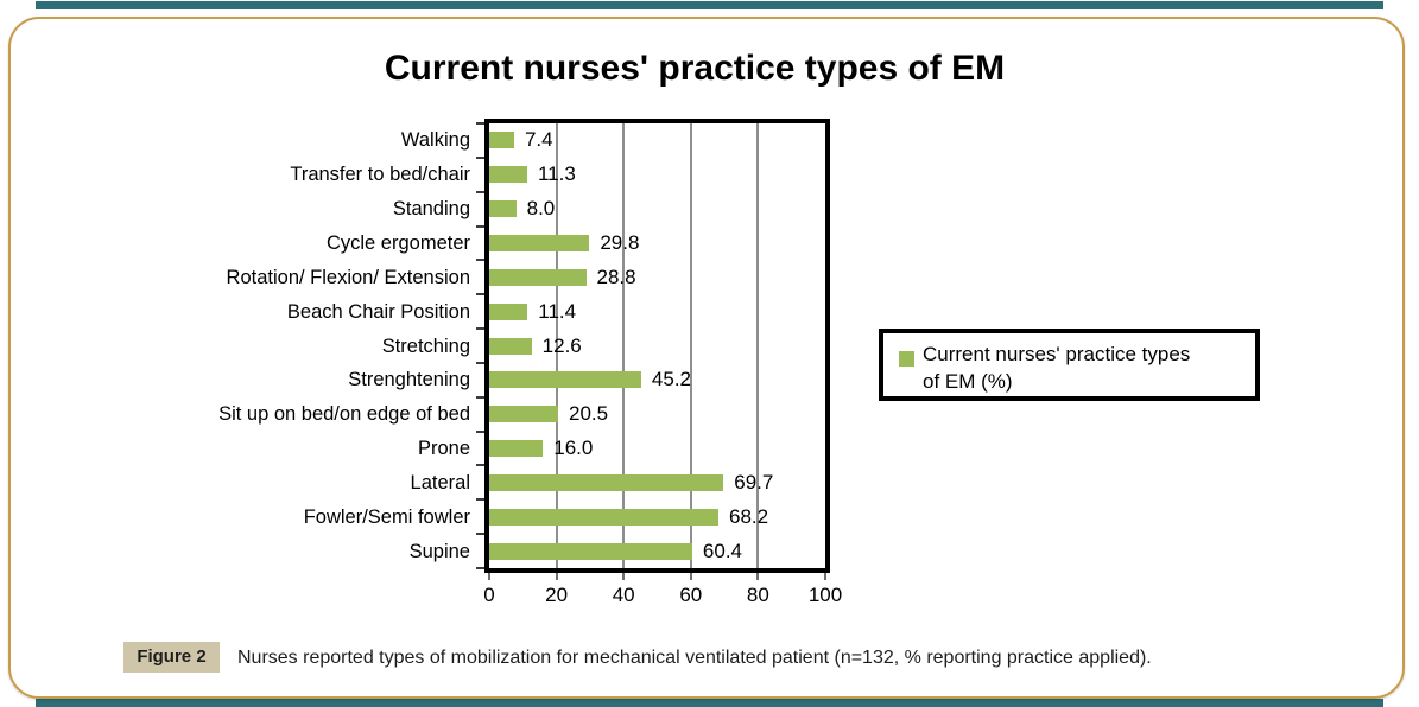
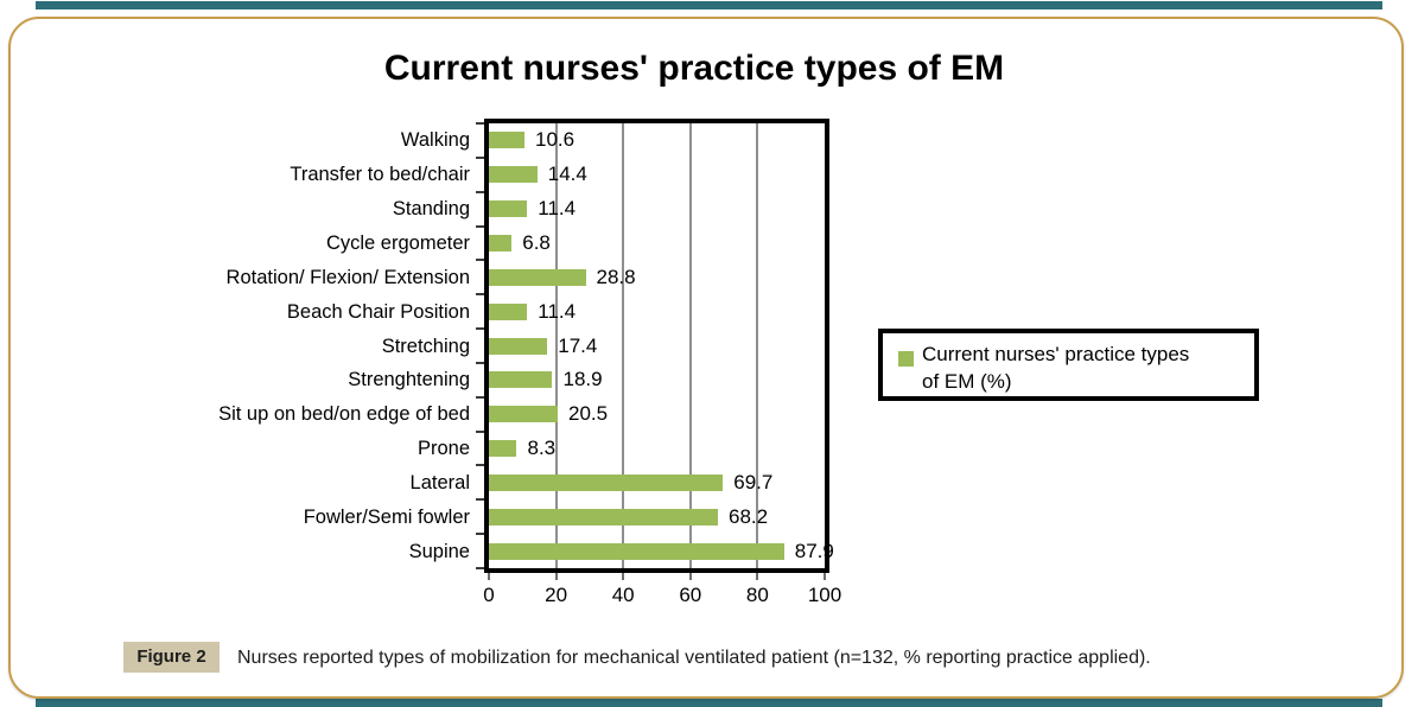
Walking: 7.4 -> 10.6
Transfer to bed/chair: 11.3 -> 14.4
Standing: 8.0 -> 11.4
Cycle ergometer: 29.8 -> 6.8
Stretching: 12.6 -> 17.4
Strenghtening: 45.2 -> 18.9
Prone: 16.0 -> 8.3
Supine: 60.4 -> 87.9
